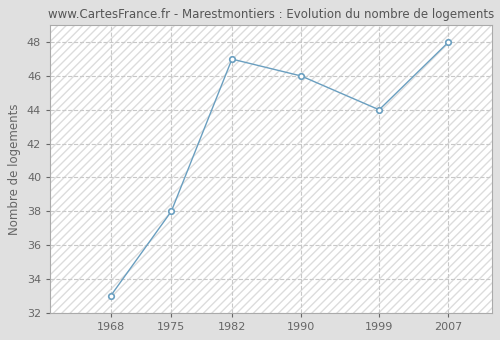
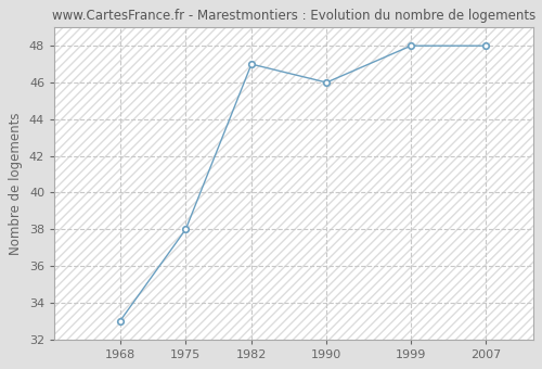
1999: 44 -> 48
